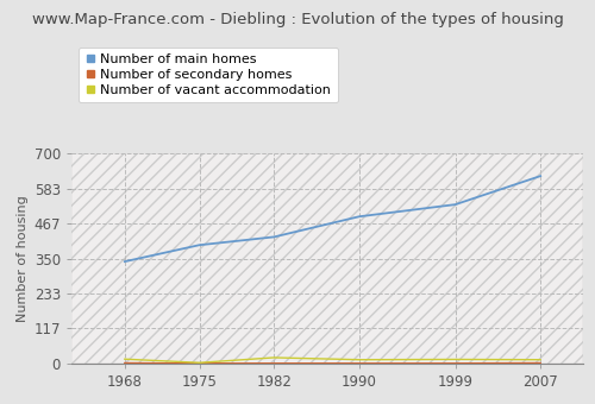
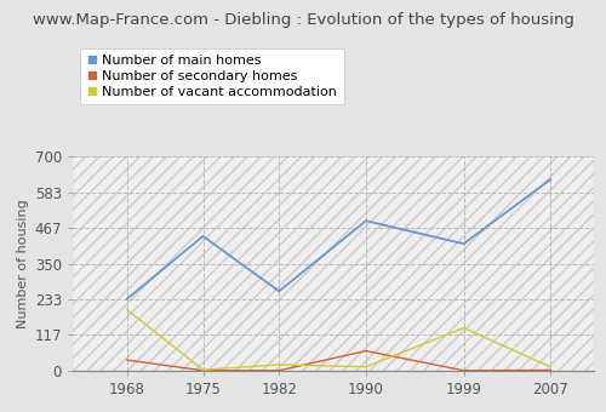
Number of main homes/1968: 340 -> 235
Number of secondary homes/1968: 2 -> 35
Number of vacant accommodation/1968: 15 -> 200
Number of main homes/1975: 395 -> 440
Number of main homes/1982: 422 -> 260
Number of secondary homes/1990: 1 -> 65
Number of main homes/1999: 530 -> 415
Number of vacant accommodation/1999: 14 -> 140
